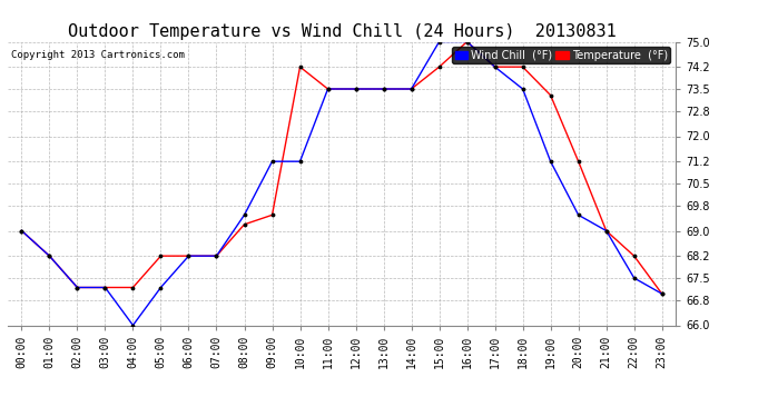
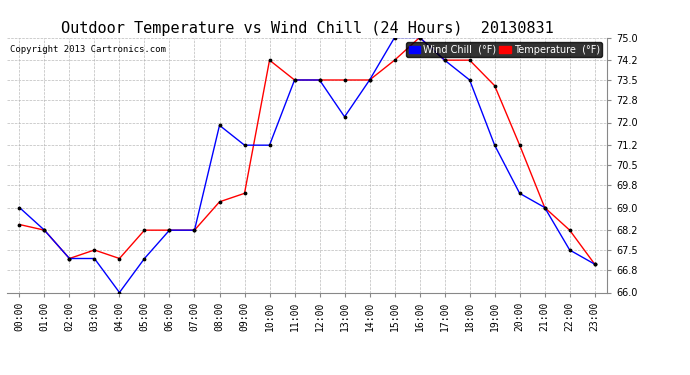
Temperature (°F)/00:00: 69.0 -> 68.4
Temperature (°F)/03:00: 67.2 -> 67.5
Wind Chill (°F)/08:00: 69.5 -> 71.9
Wind Chill (°F)/13:00: 73.5 -> 72.2
